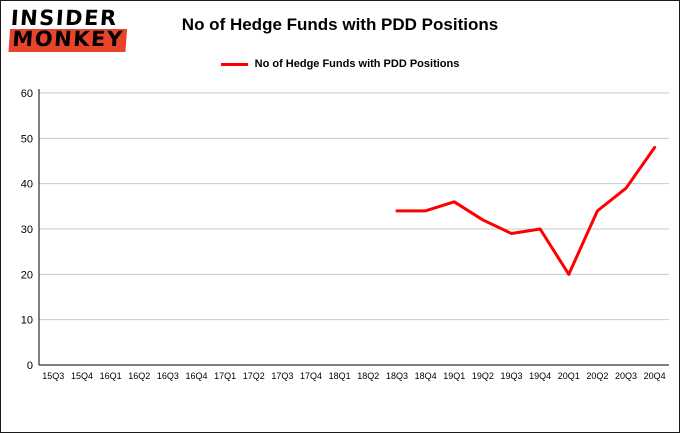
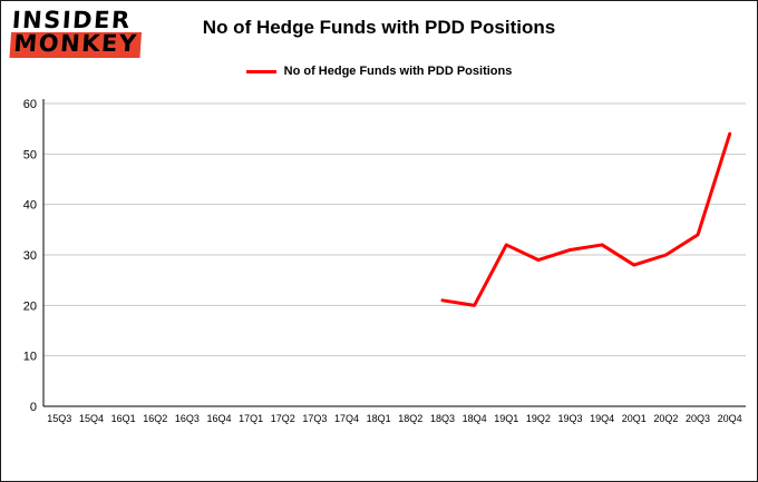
18Q3: 34 -> 21
18Q4: 34 -> 20
19Q1: 36 -> 32
19Q2: 32 -> 29
19Q3: 29 -> 31
19Q4: 30 -> 32
20Q1: 20 -> 28
20Q2: 34 -> 30
20Q3: 39 -> 34
20Q4: 48 -> 54
